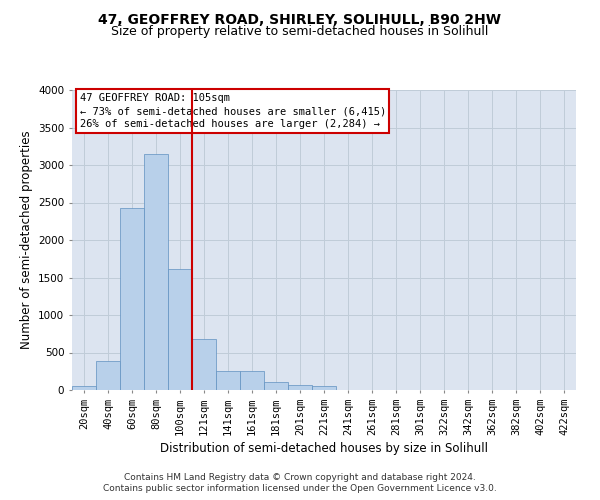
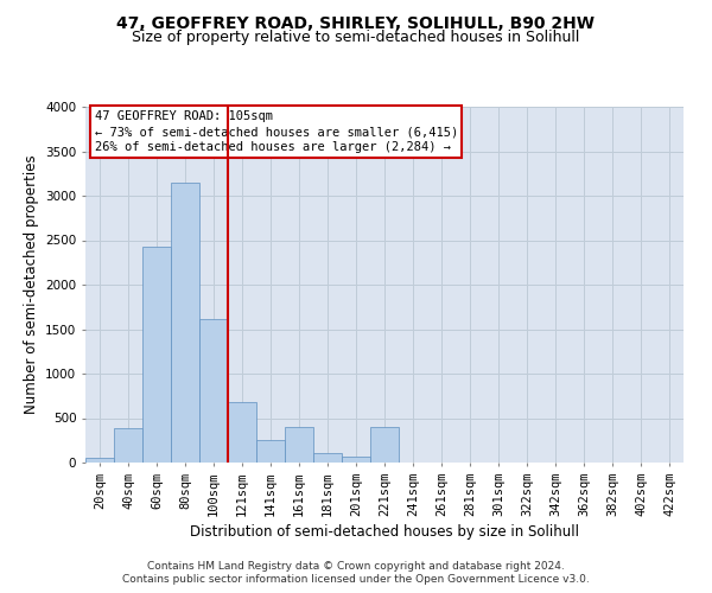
161sqm: 260 -> 400
221sqm: 60 -> 400
